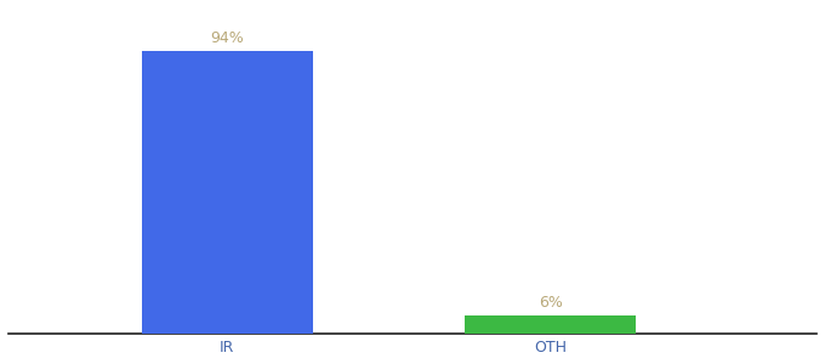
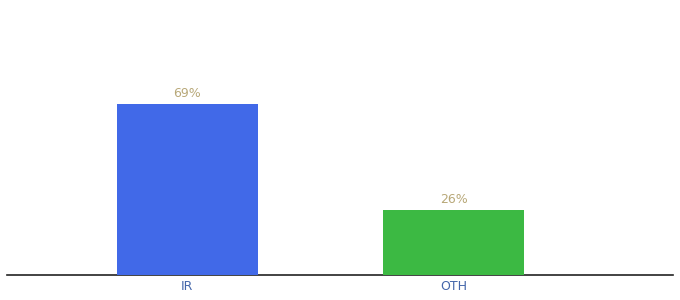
IR: 94% -> 69%
OTH: 6% -> 26%
